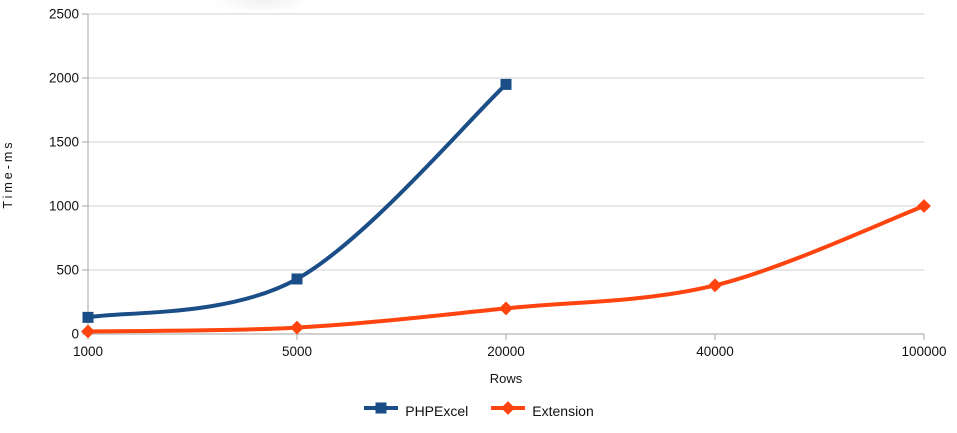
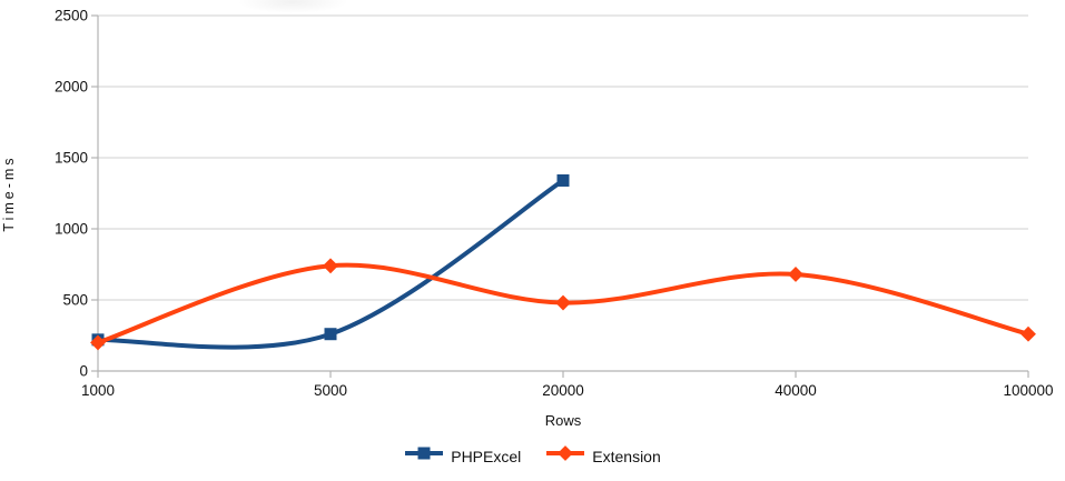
PHPExcel/1000: 130 -> 220
Extension/1000: 20 -> 200
PHPExcel/5000: 430 -> 260
Extension/5000: 50 -> 740
PHPExcel/20000: 1950 -> 1340
Extension/20000: 200 -> 480
Extension/40000: 380 -> 680
Extension/100000: 1000 -> 260
